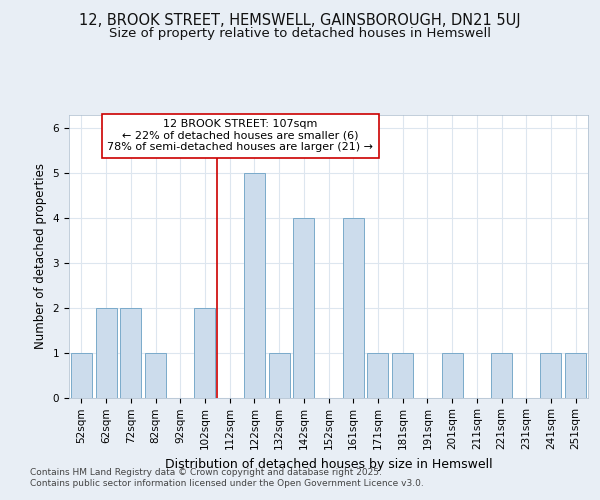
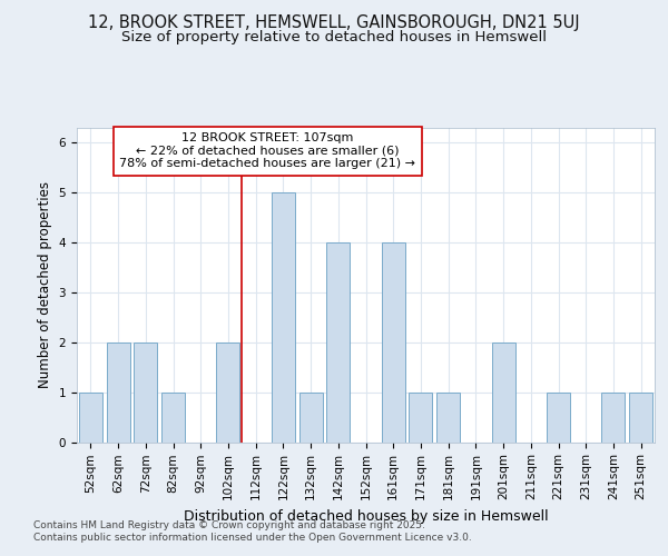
201sqm: 1 -> 2
